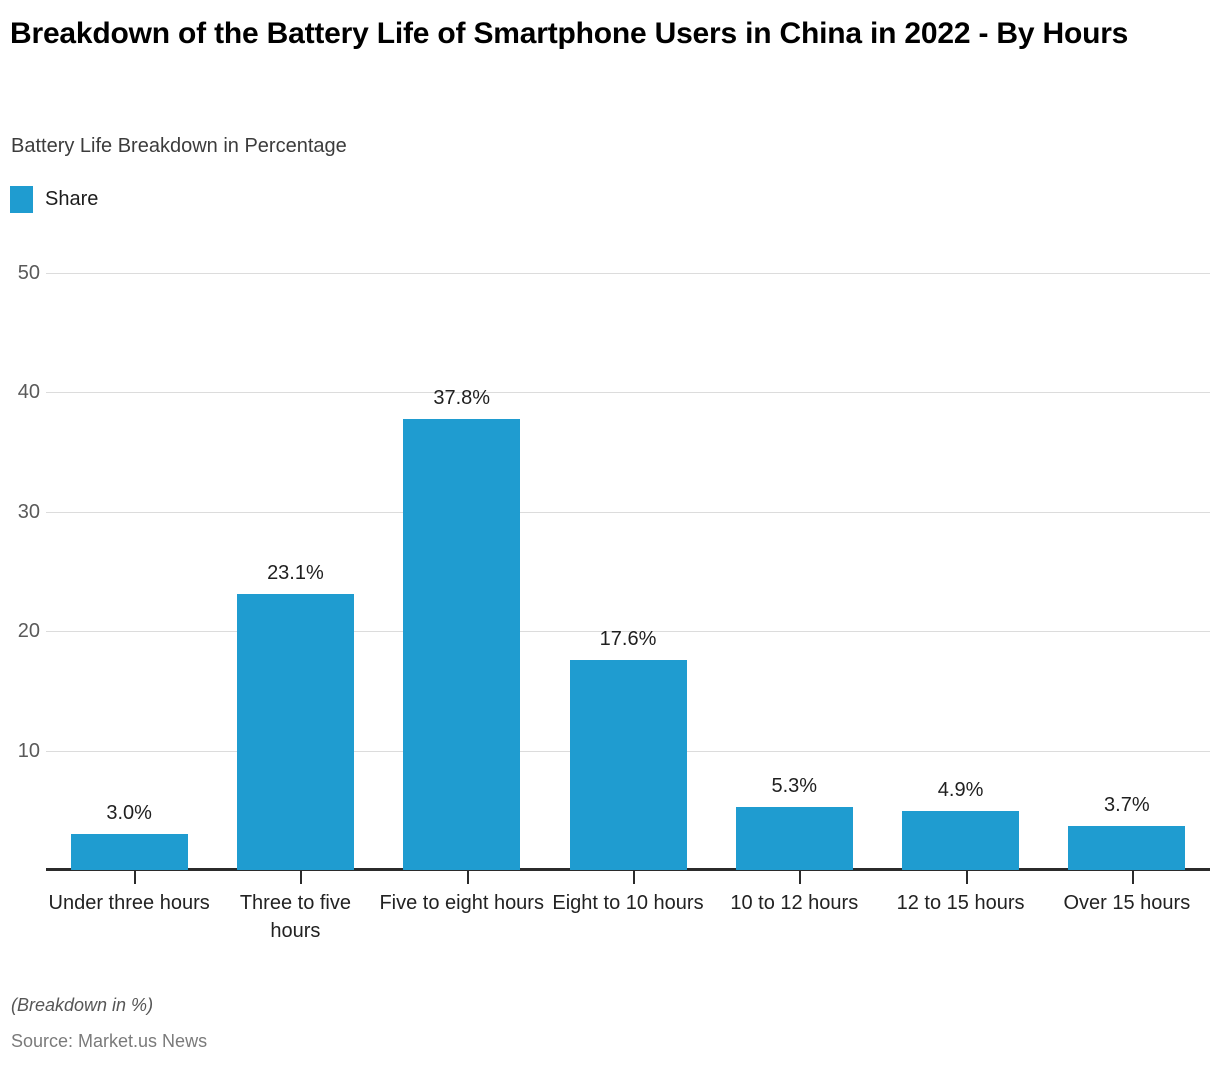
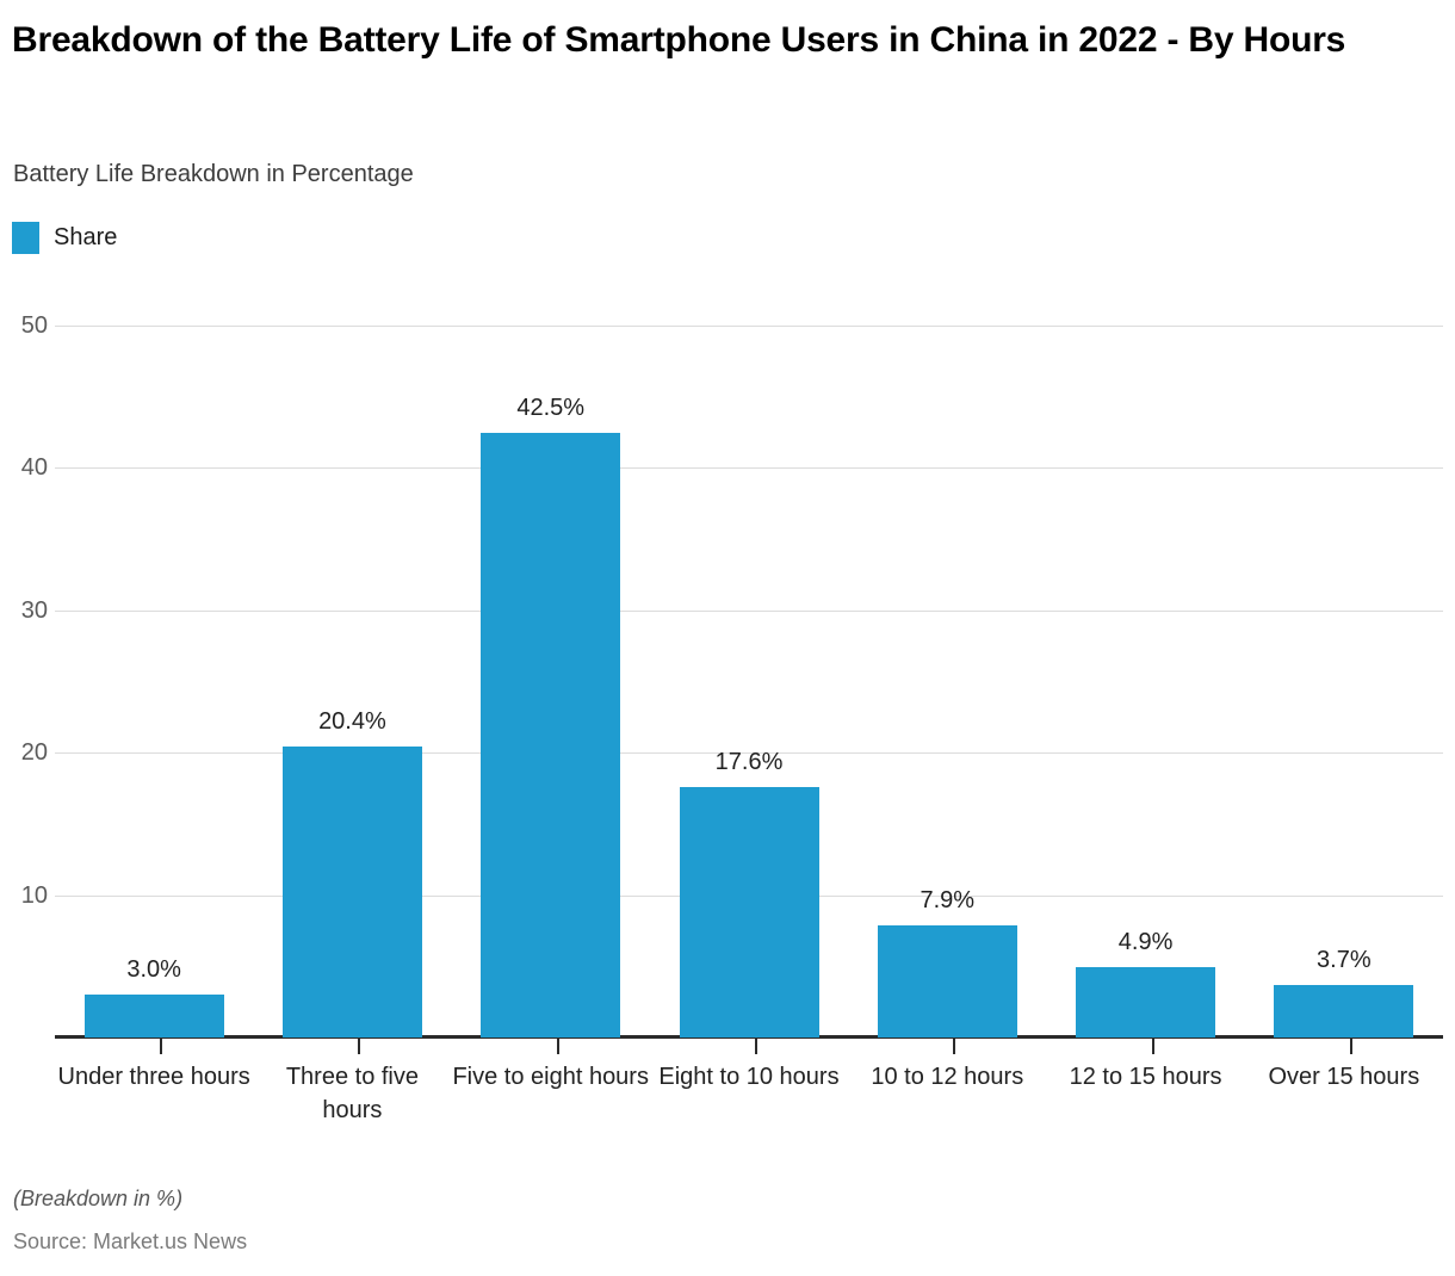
Three to five hours: 23.1% -> 20.4%
Five to eight hours: 37.8% -> 42.5%
10 to 12 hours: 5.3% -> 7.9%
